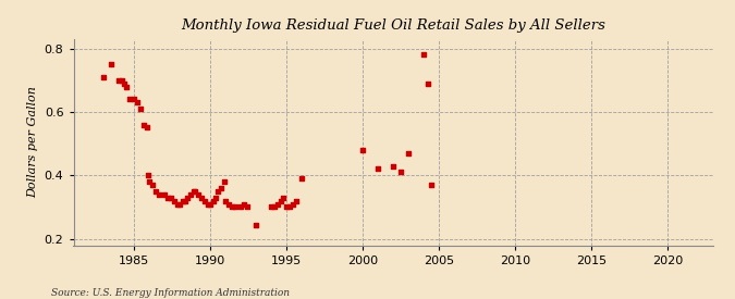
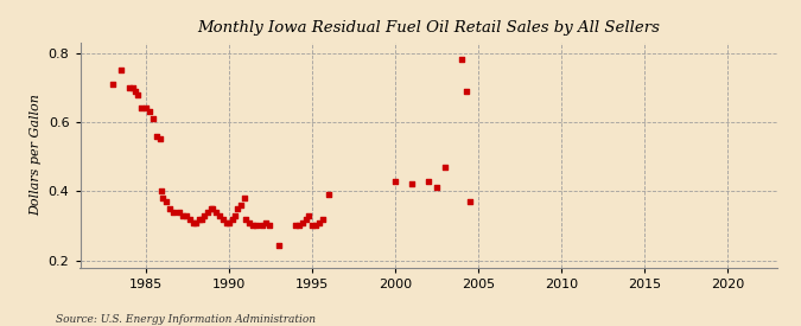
2000: 0.480 -> 0.430
